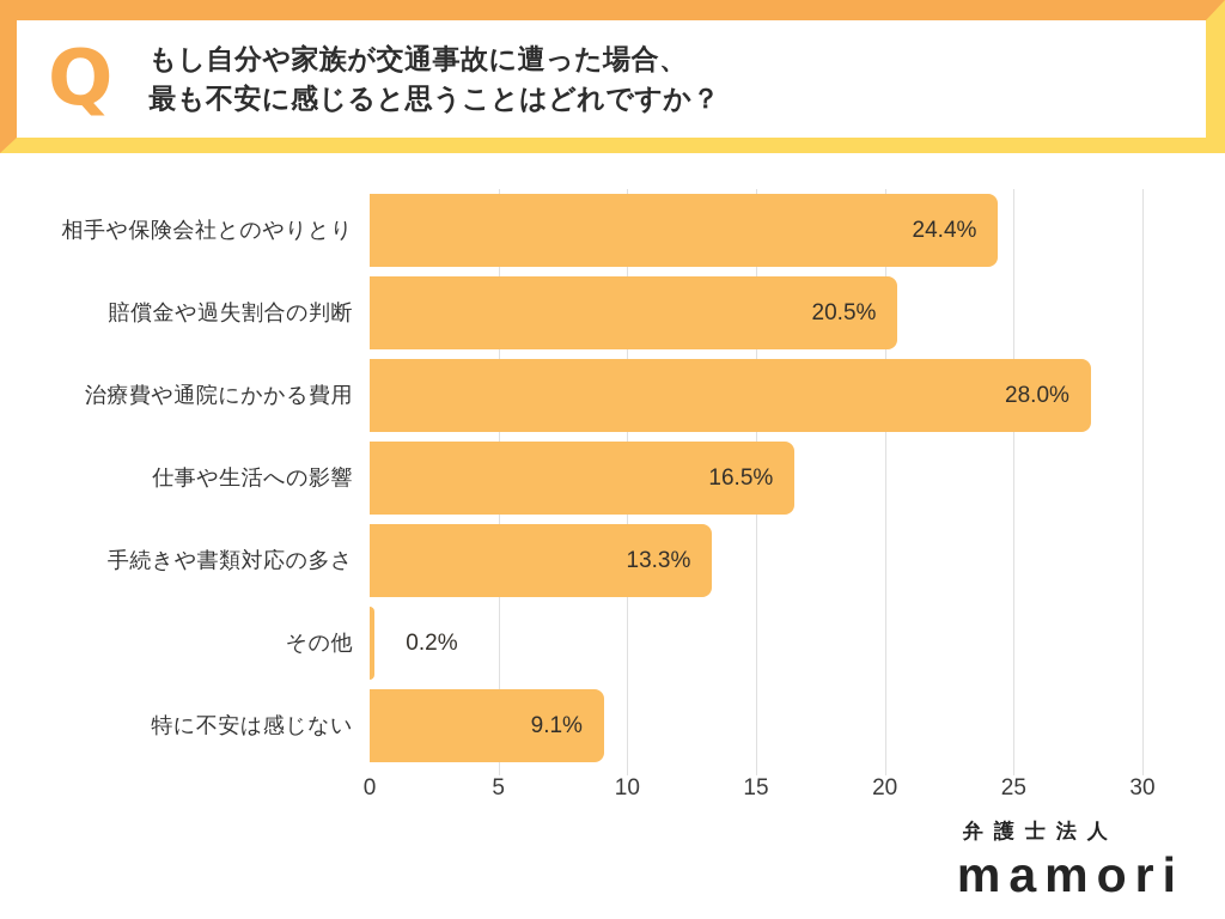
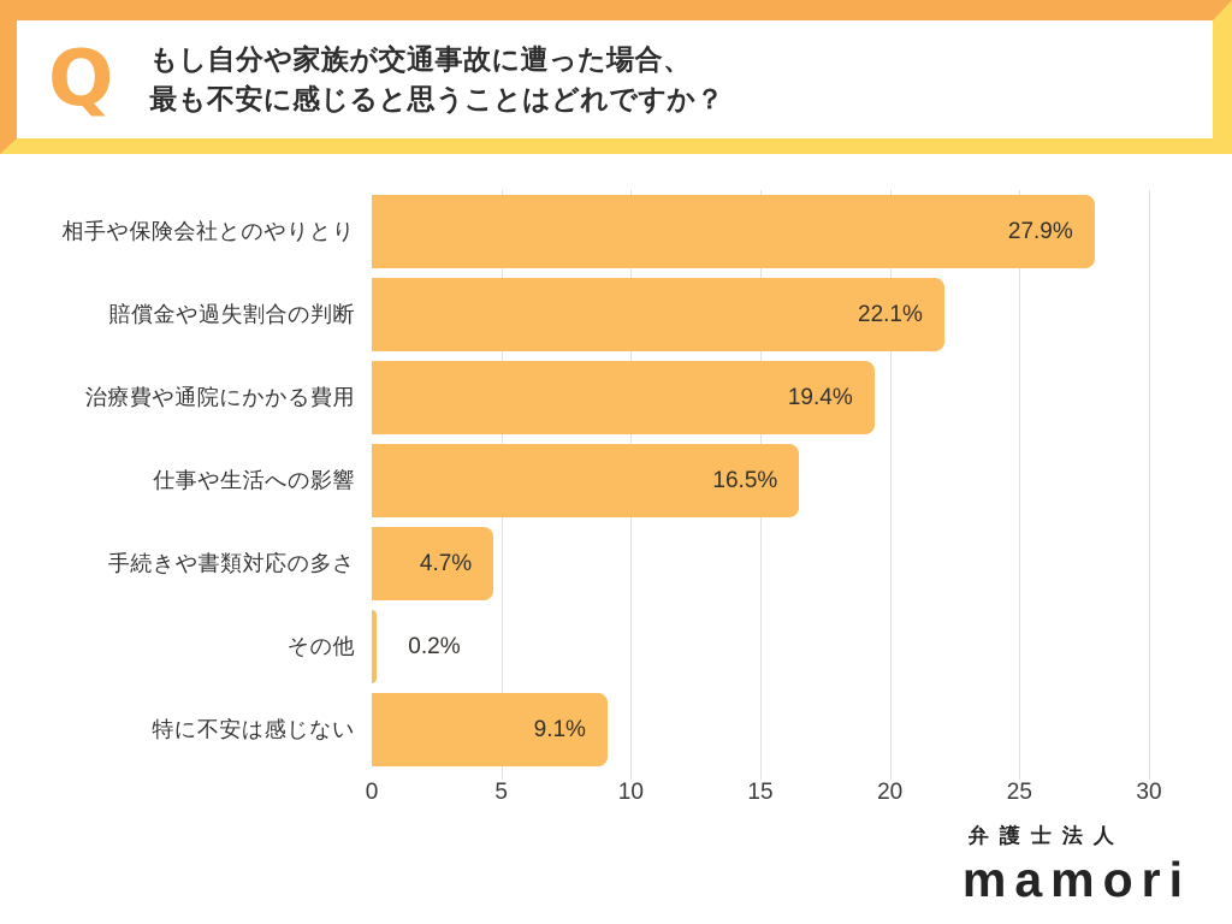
相手や保険会社とのやりとり: 24.4% -> 27.9%
賠償金や過失割合の判断: 20.5% -> 22.1%
治療費や通院にかかる費用: 28.0% -> 19.4%
手続きや書類対応の多さ: 13.3% -> 4.7%
